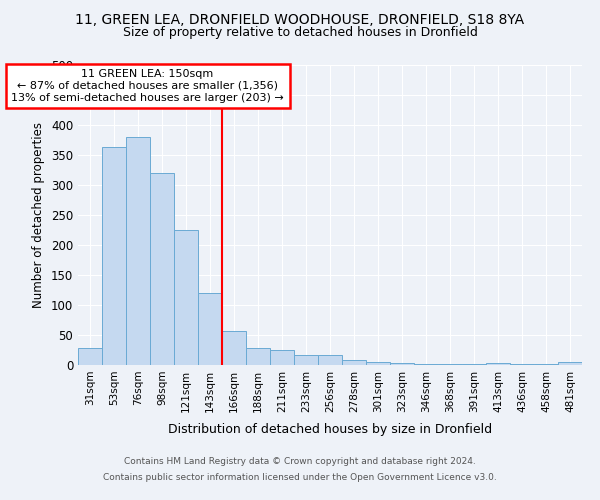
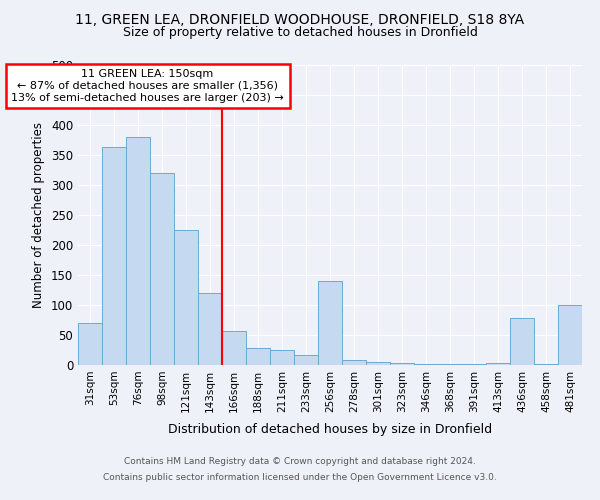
31sqm: 28 -> 70
256sqm: 17 -> 140
436sqm: 1 -> 78
481sqm: 5 -> 100
